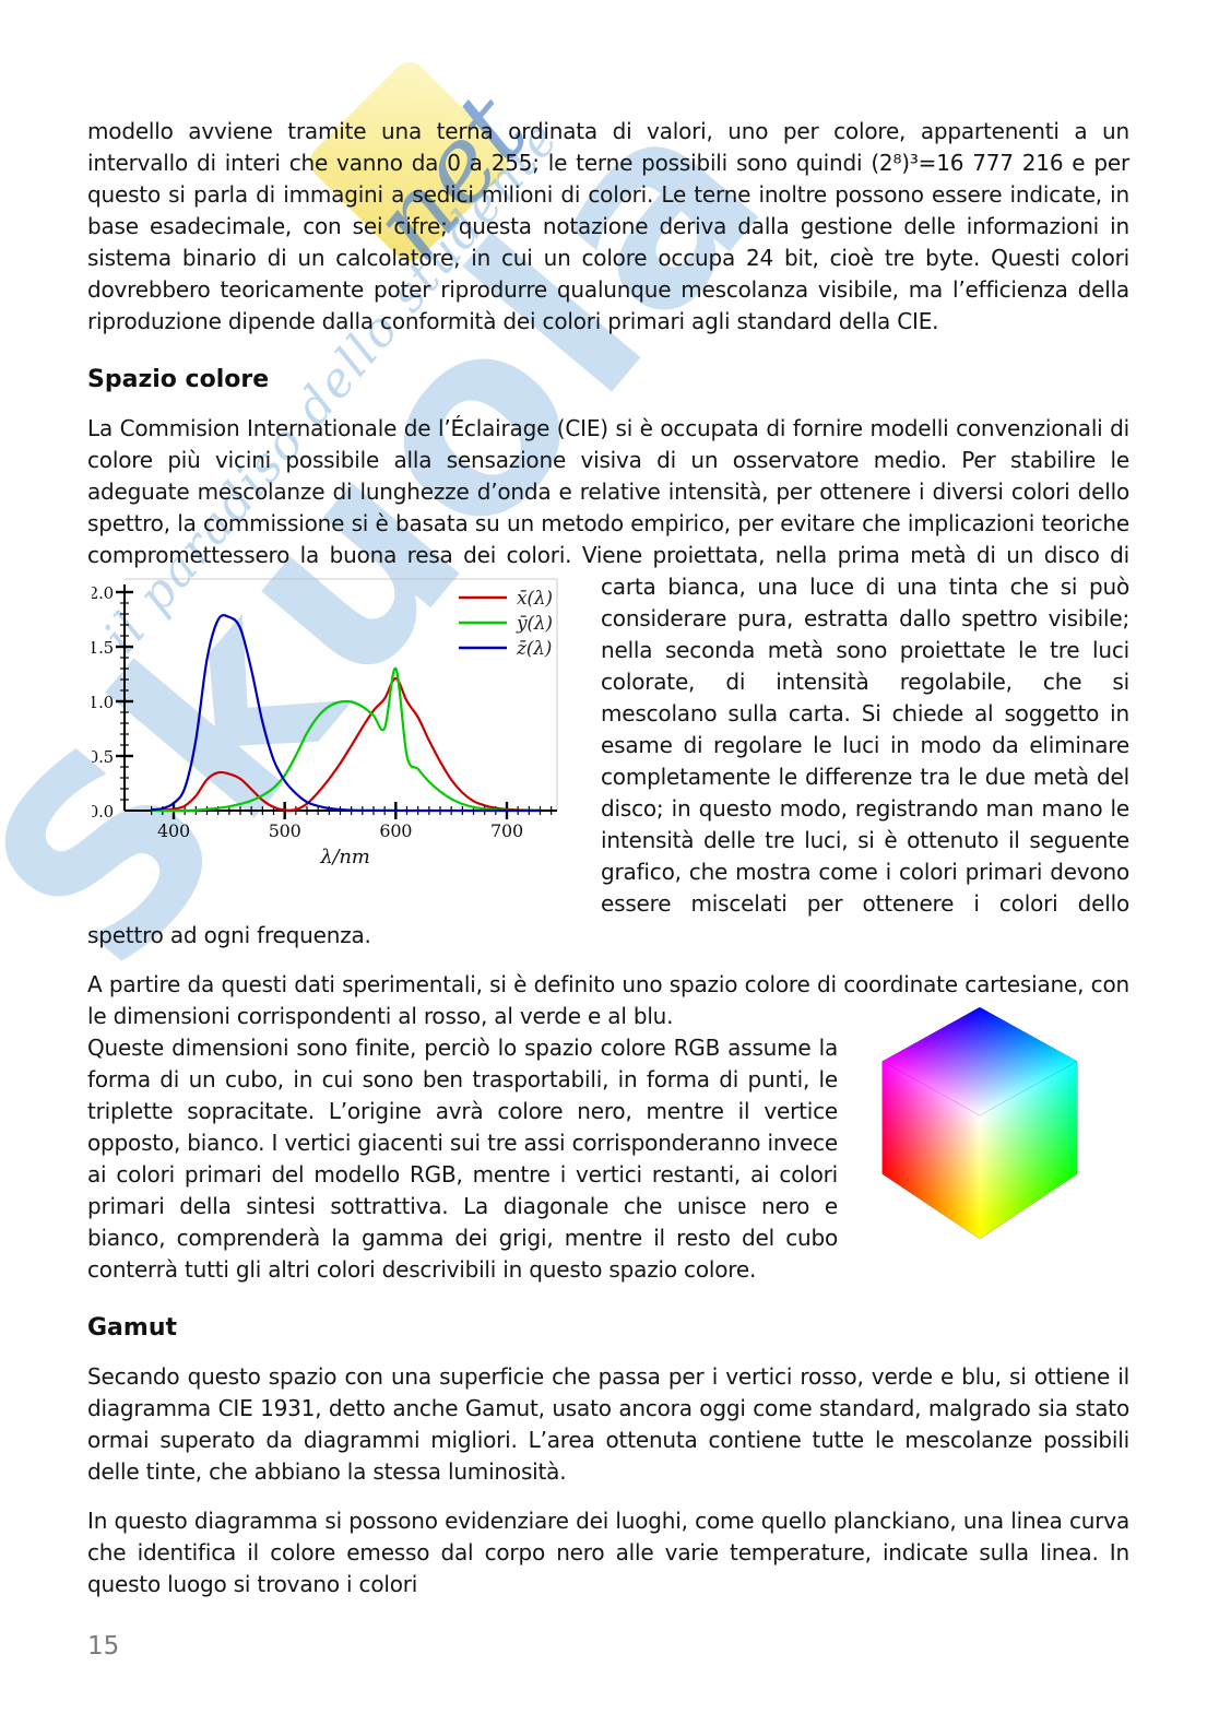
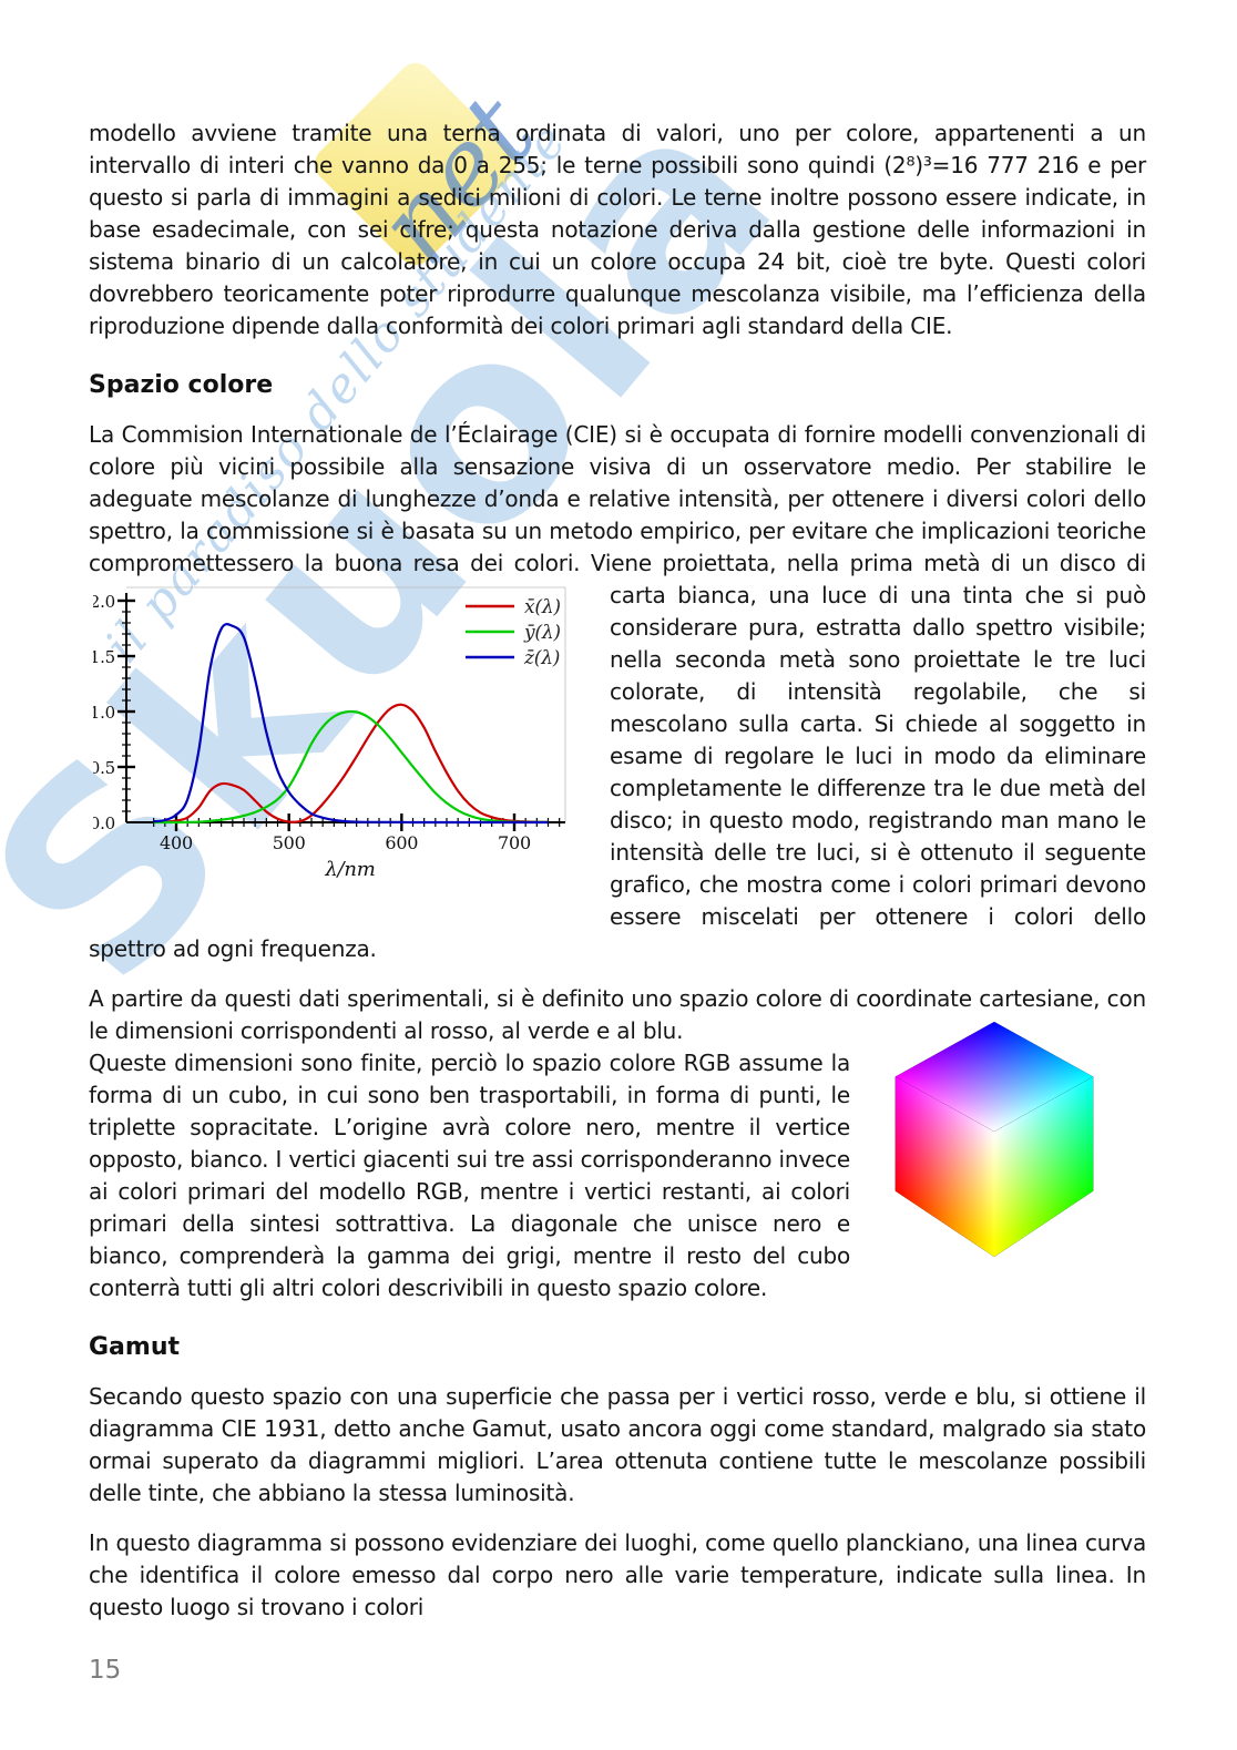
x̄(λ)/600: 1.21 -> 1.06
ȳ(λ)/600: 1.30 -> 0.63
